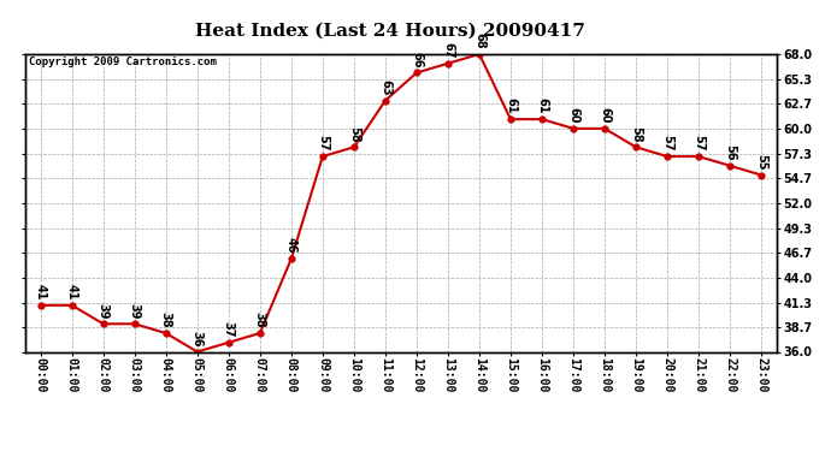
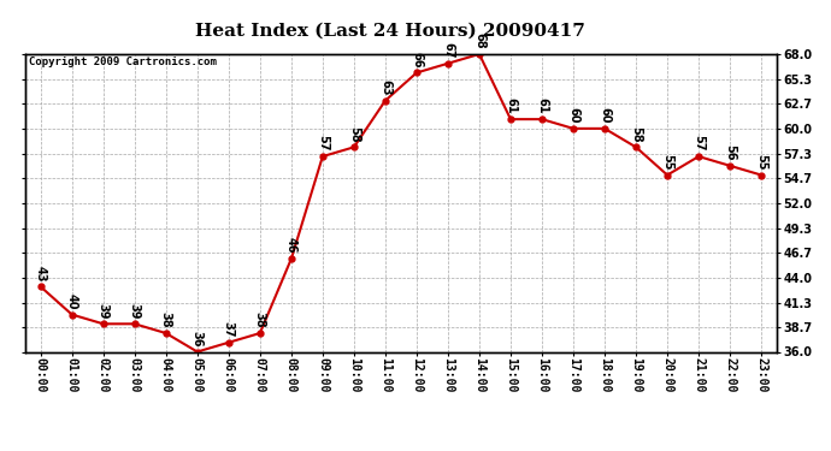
00:00: 41 -> 43
01:00: 41 -> 40
20:00: 57 -> 55
